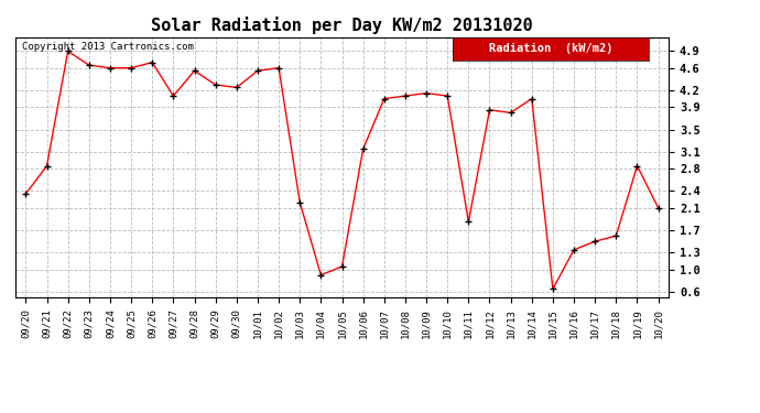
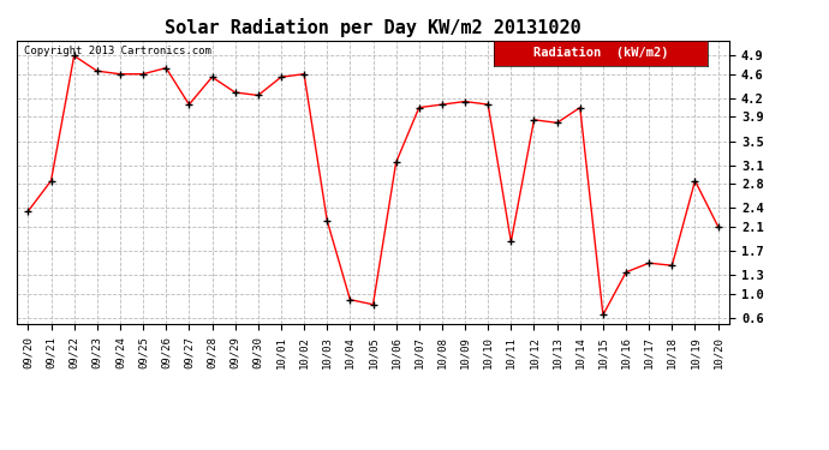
10/05: 1.05 -> 0.82
10/18: 1.60 -> 1.46
